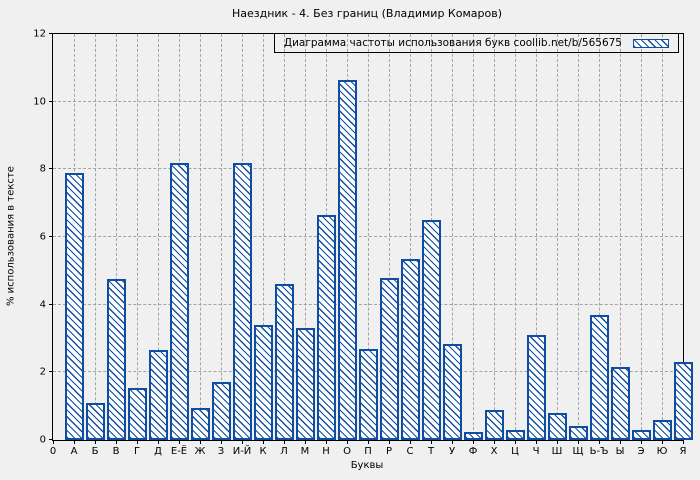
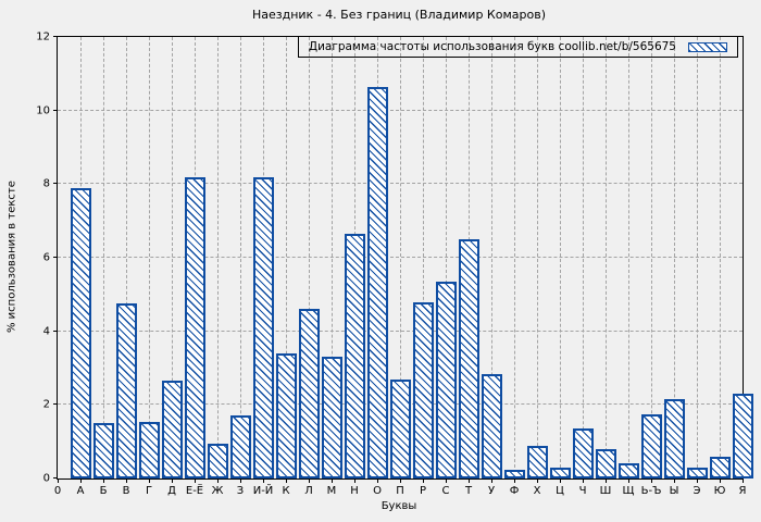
Б: 1.1 -> 1.5
Ч: 3.1 -> 1.4
Ь-Ъ: 3.7 -> 1.8
